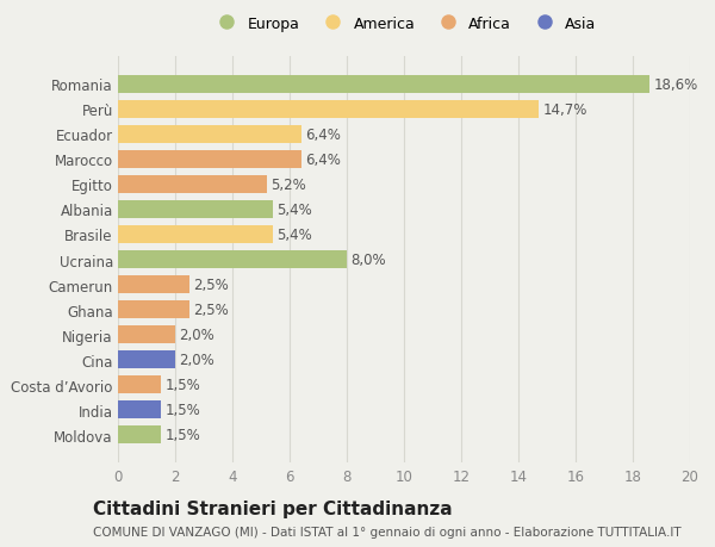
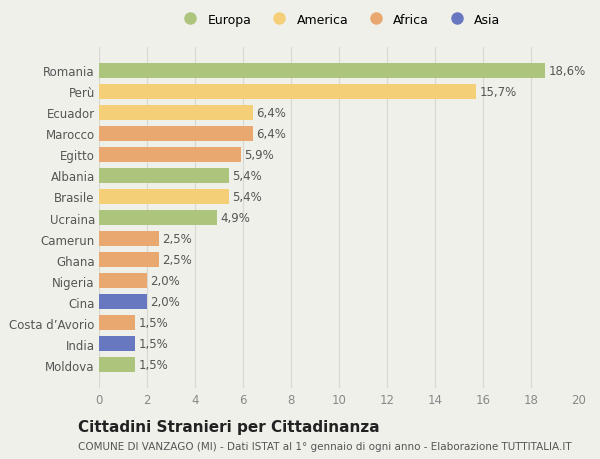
Perù: 14,7% -> 15,7%
Egitto: 5,2% -> 5,9%
Ucraina: 8,0% -> 4,9%
